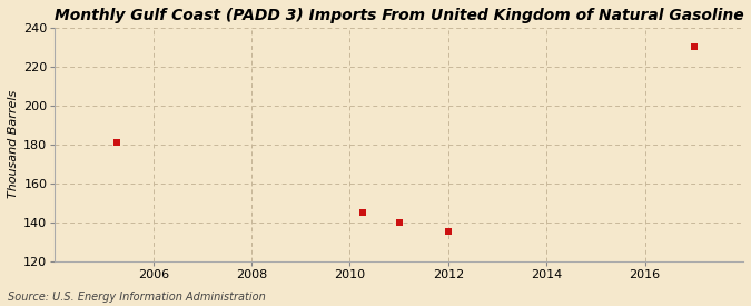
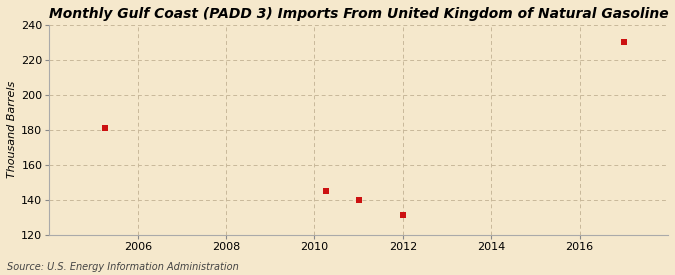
2012: 135 -> 131
